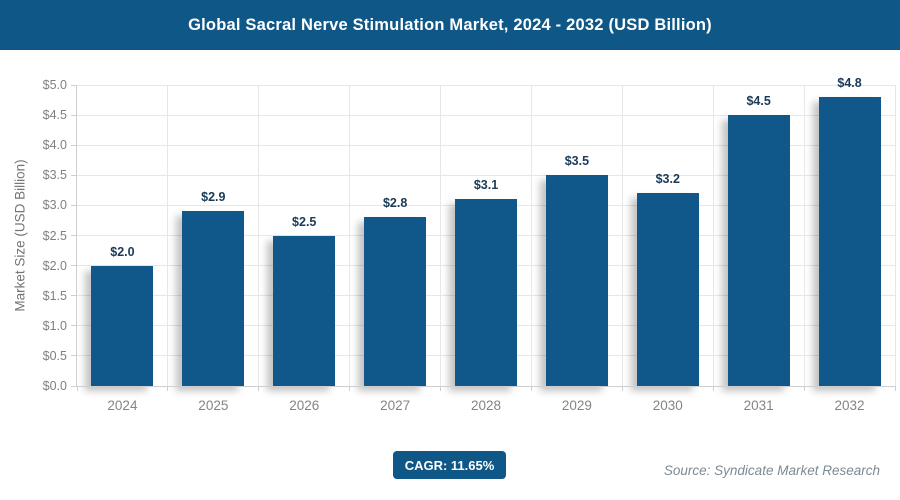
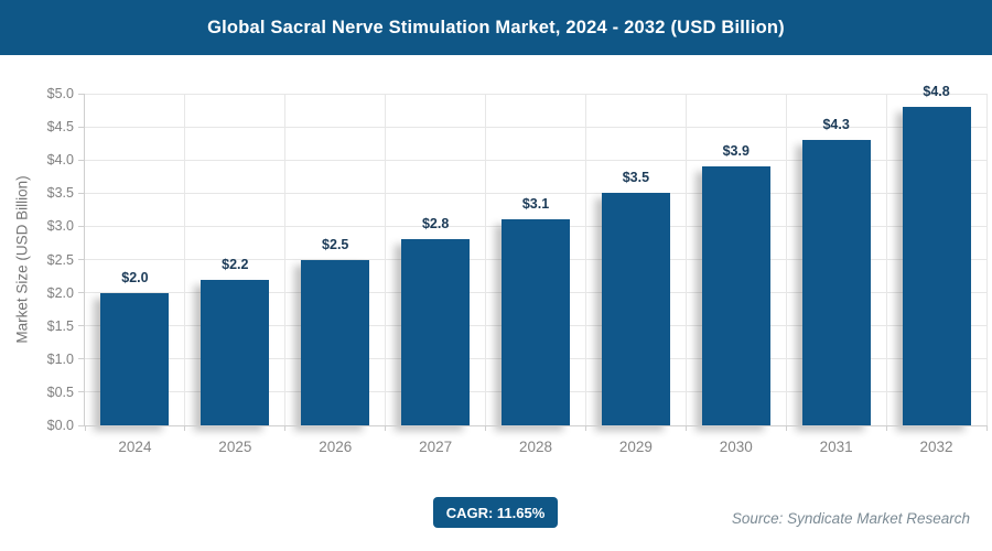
2025: $2.9 -> $2.2
2030: $3.2 -> $3.9
2031: $4.5 -> $4.3
